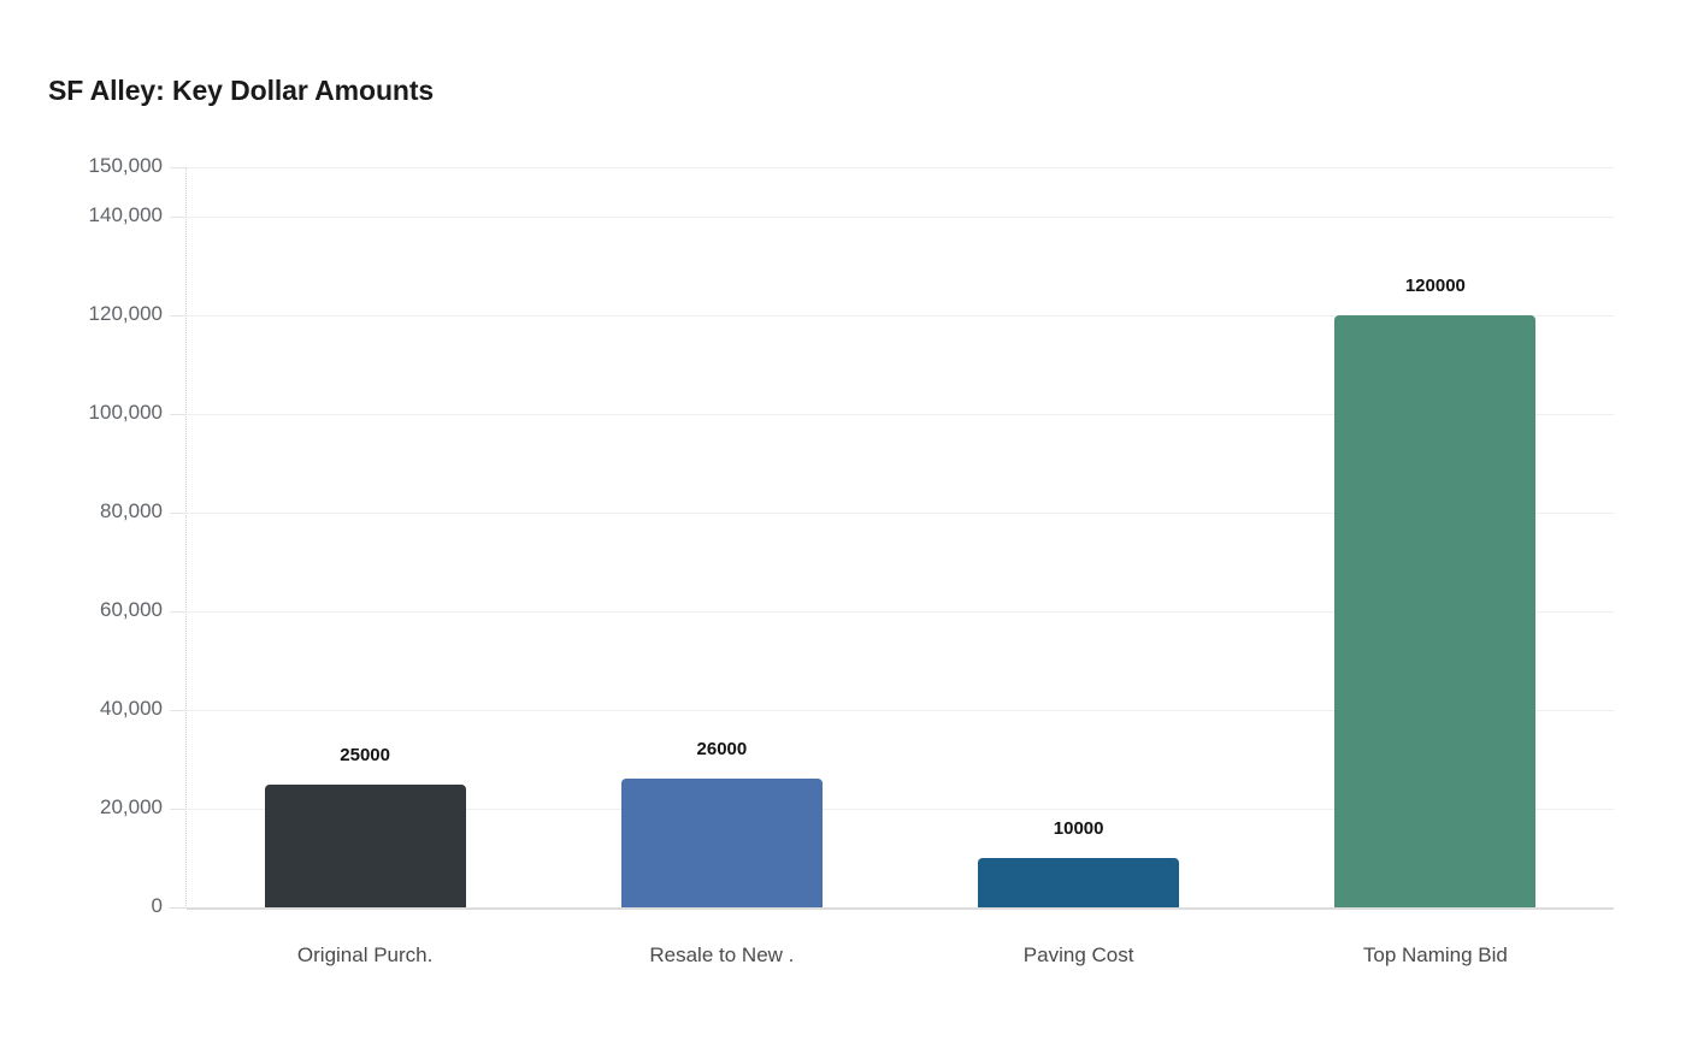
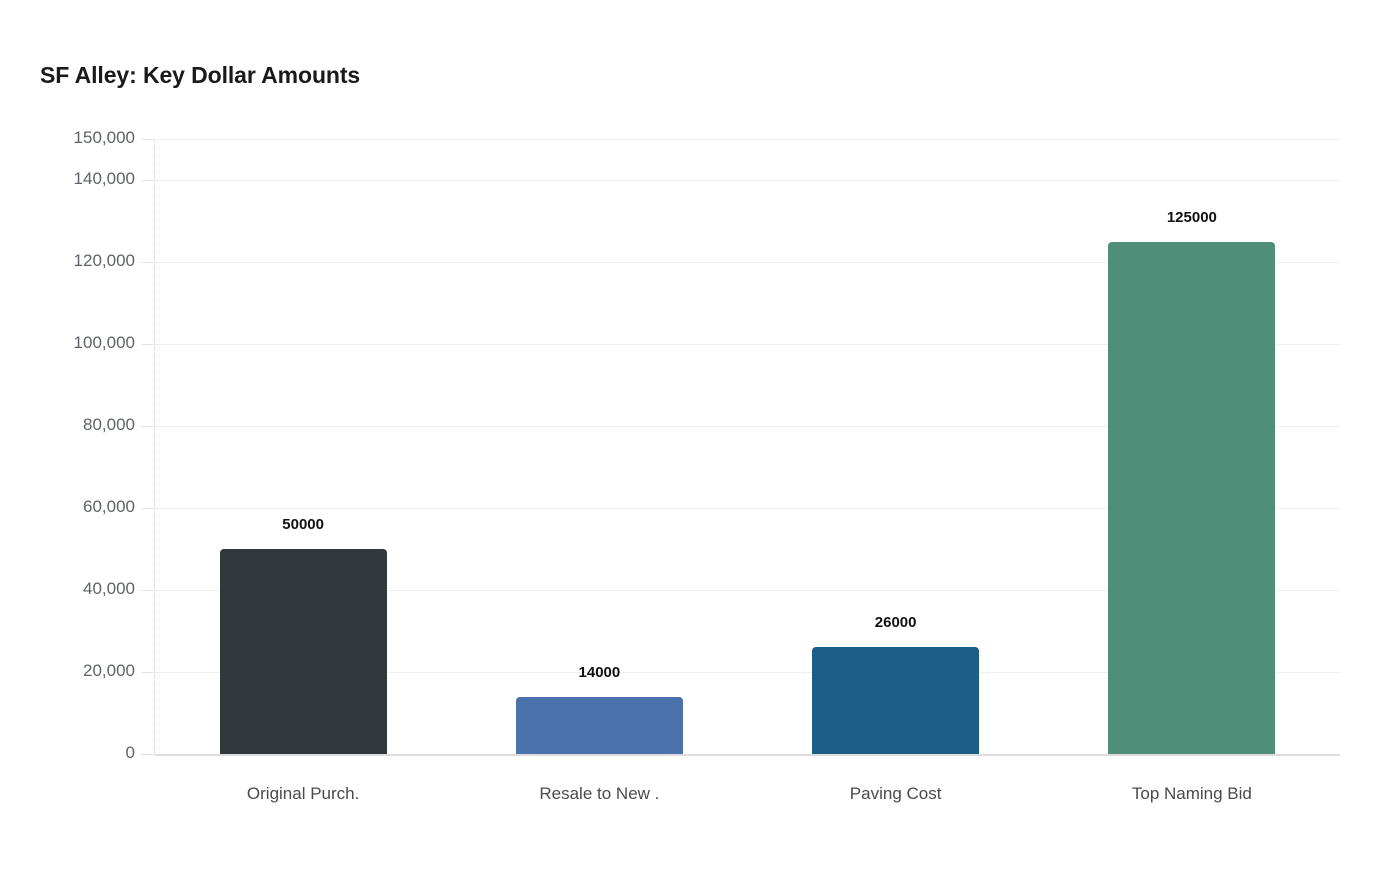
Original Purch.: 25000 -> 50000
Resale to New .: 26000 -> 14000
Paving Cost: 10000 -> 26000
Top Naming Bid: 120000 -> 125000
